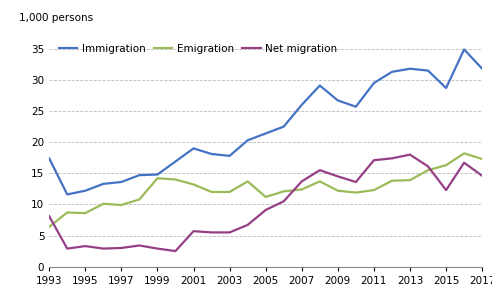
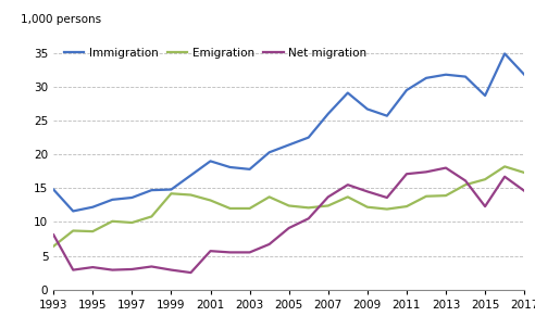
Immigration/1993: 17.4 -> 14.8
Emigration/2005: 11.2 -> 12.4
